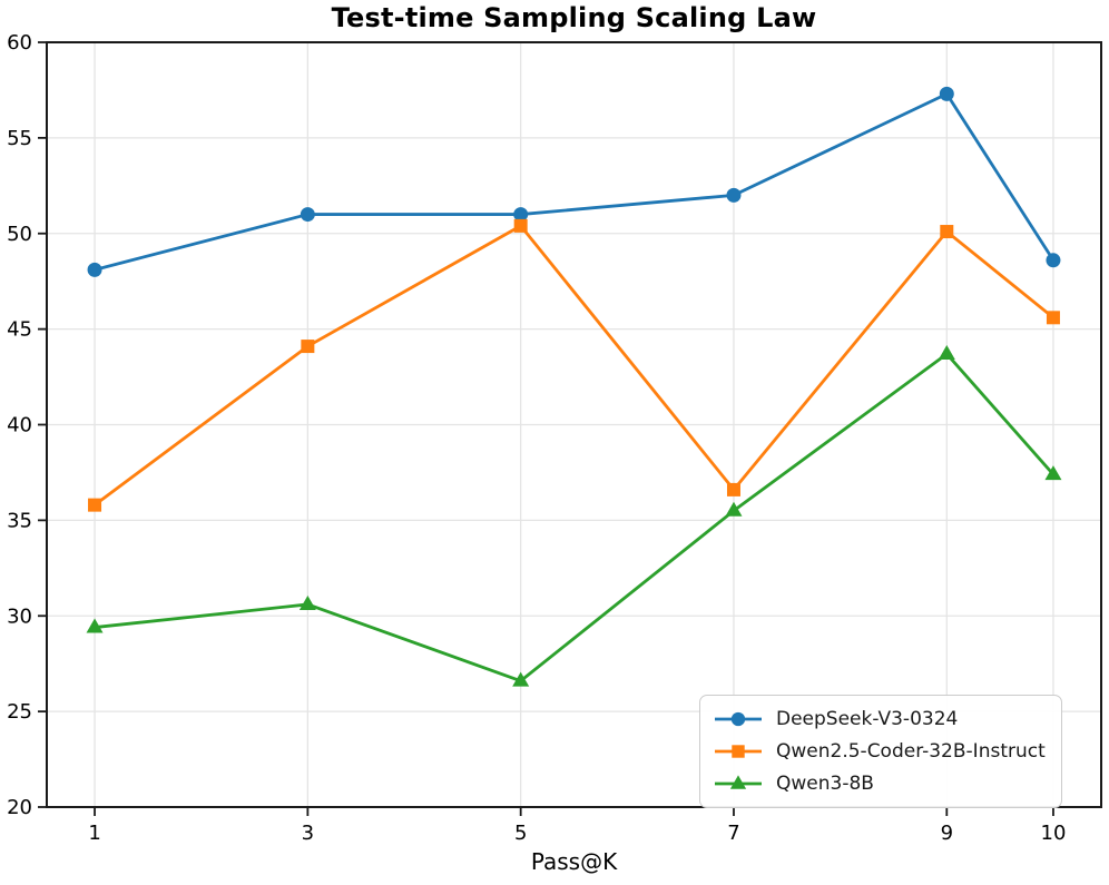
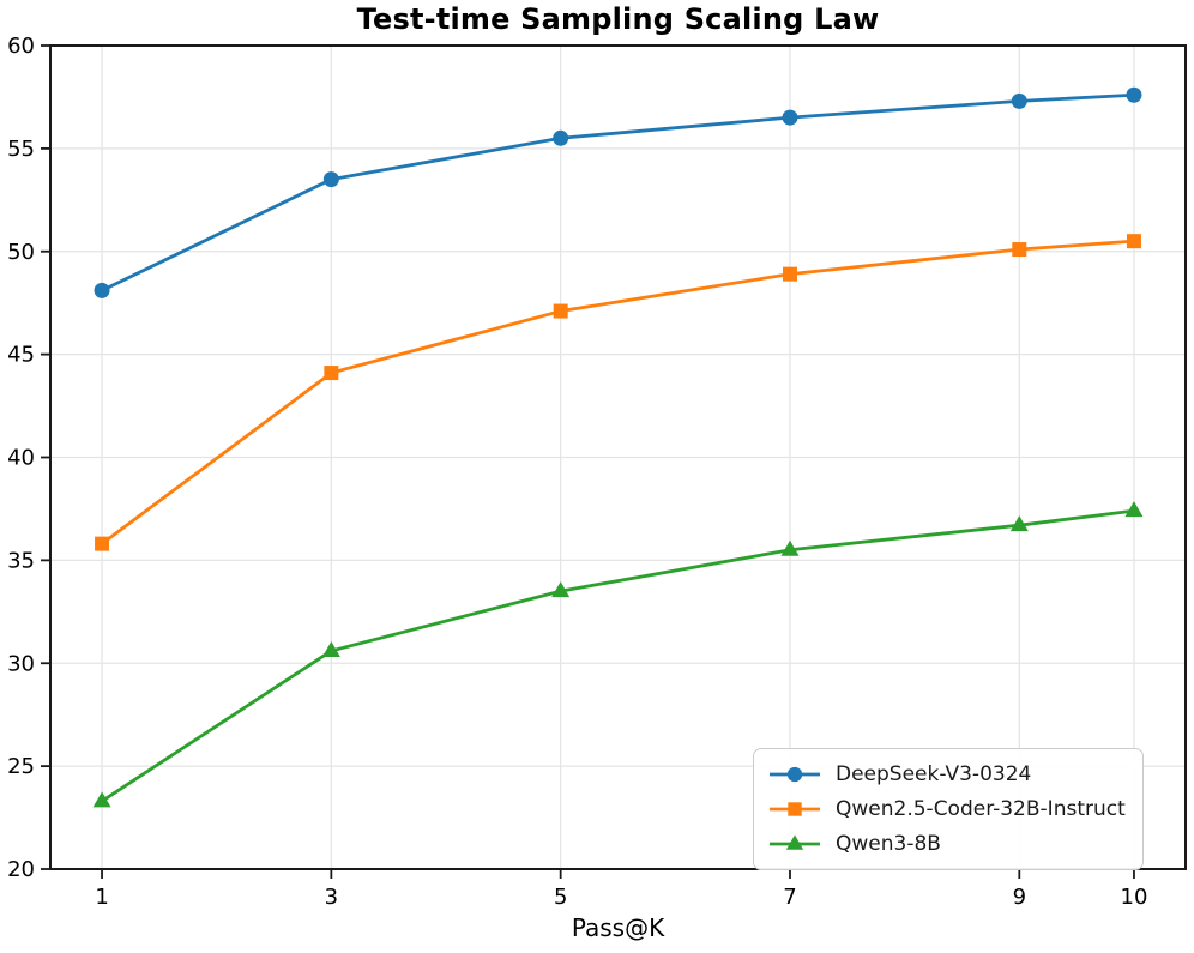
Qwen3-8B/1: 29.4 -> 23.3
DeepSeek-V3-0324/3: 51.0 -> 53.5
DeepSeek-V3-0324/5: 51.0 -> 55.5
Qwen2.5-Coder-32B-Instruct/5: 50.4 -> 47.1
Qwen3-8B/5: 26.6 -> 33.5
DeepSeek-V3-0324/7: 52.0 -> 56.5
Qwen2.5-Coder-32B-Instruct/7: 36.6 -> 48.9
Qwen3-8B/9: 43.7 -> 36.7
DeepSeek-V3-0324/10: 48.6 -> 57.6
Qwen2.5-Coder-32B-Instruct/10: 45.6 -> 50.5
